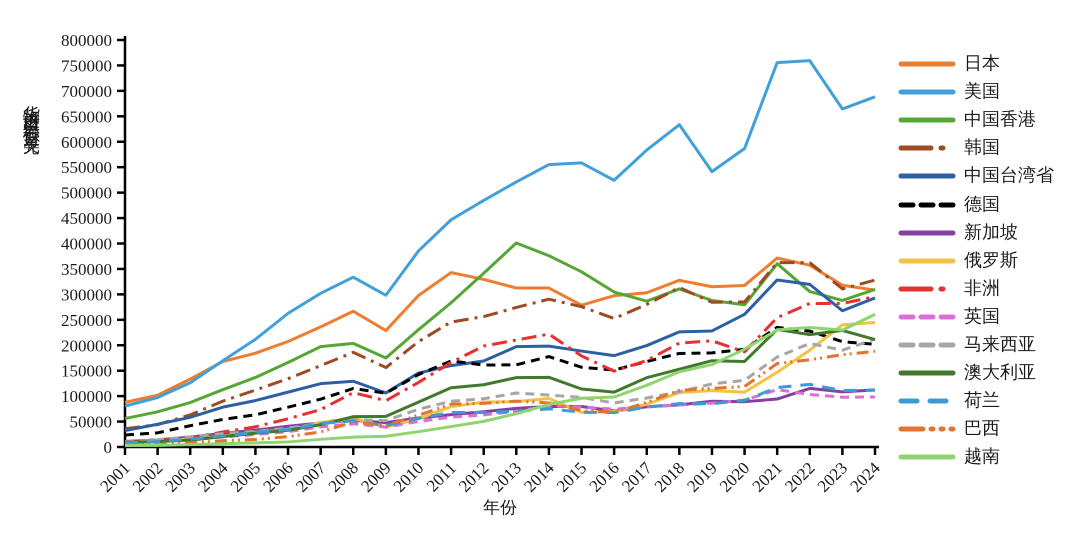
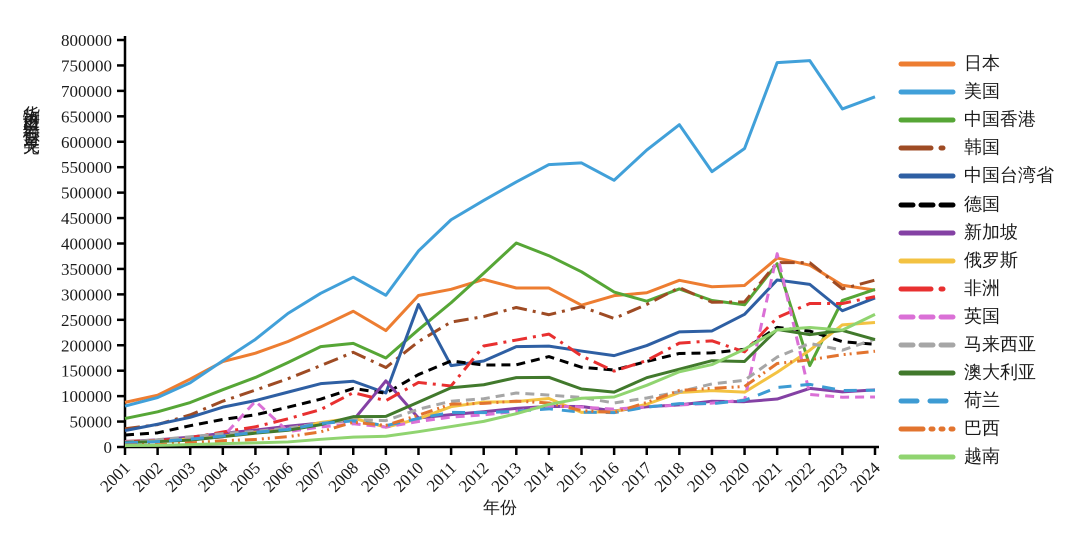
英国/2005: 20000 -> 90000
新加坡/2009: 50000 -> 130000
中国台湾省/2010: 150000 -> 280000
日本/2011: 340000 -> 310000
非洲/2011: 170000 -> 120000
韩国/2014: 290000 -> 260000
英国/2021: 110000 -> 380000
中国香港/2022: 310000 -> 160000
